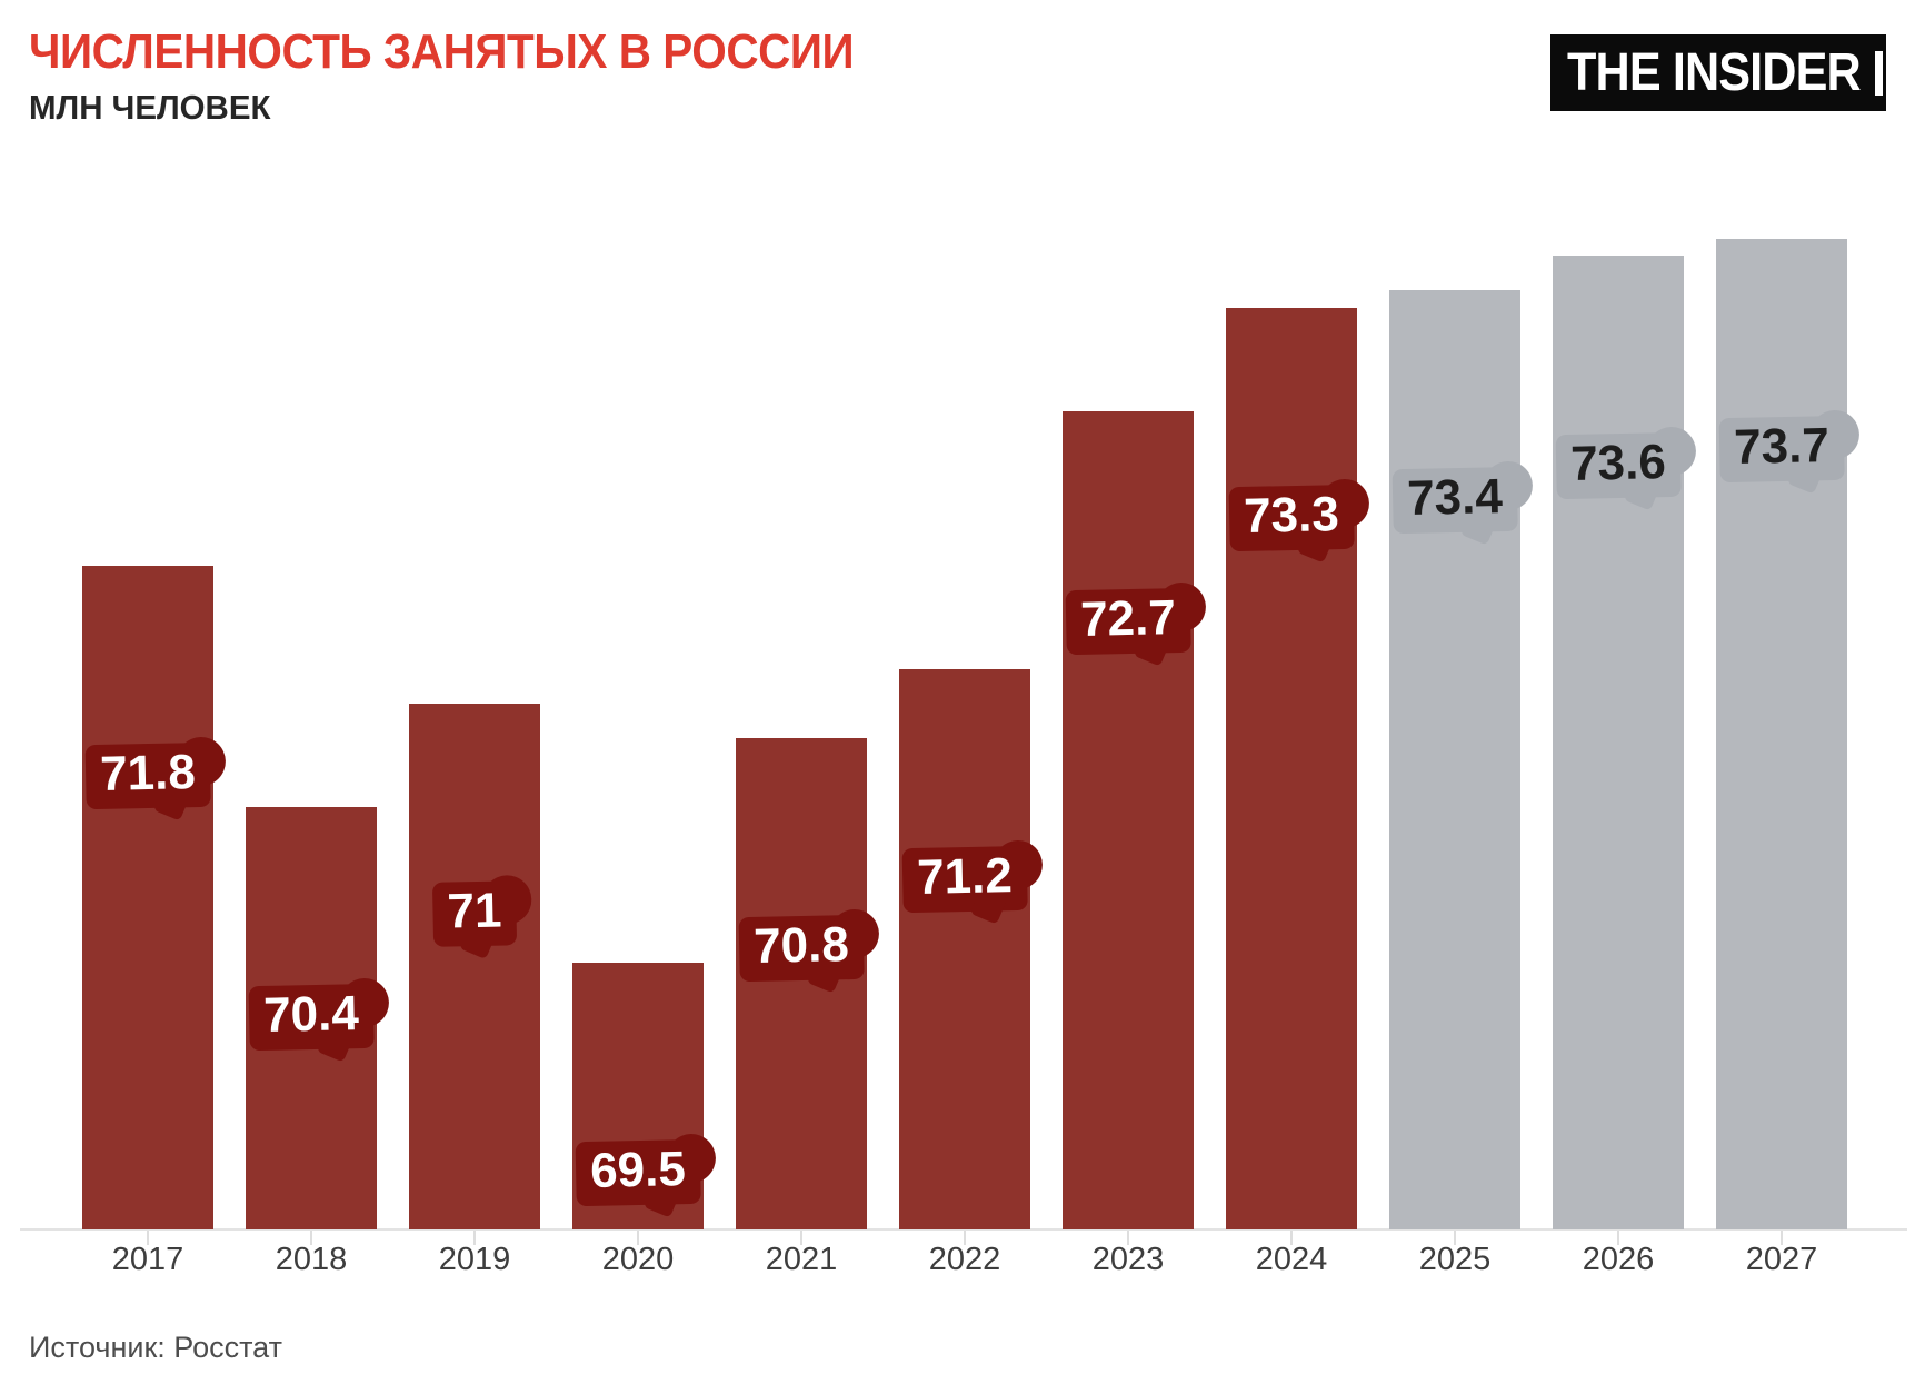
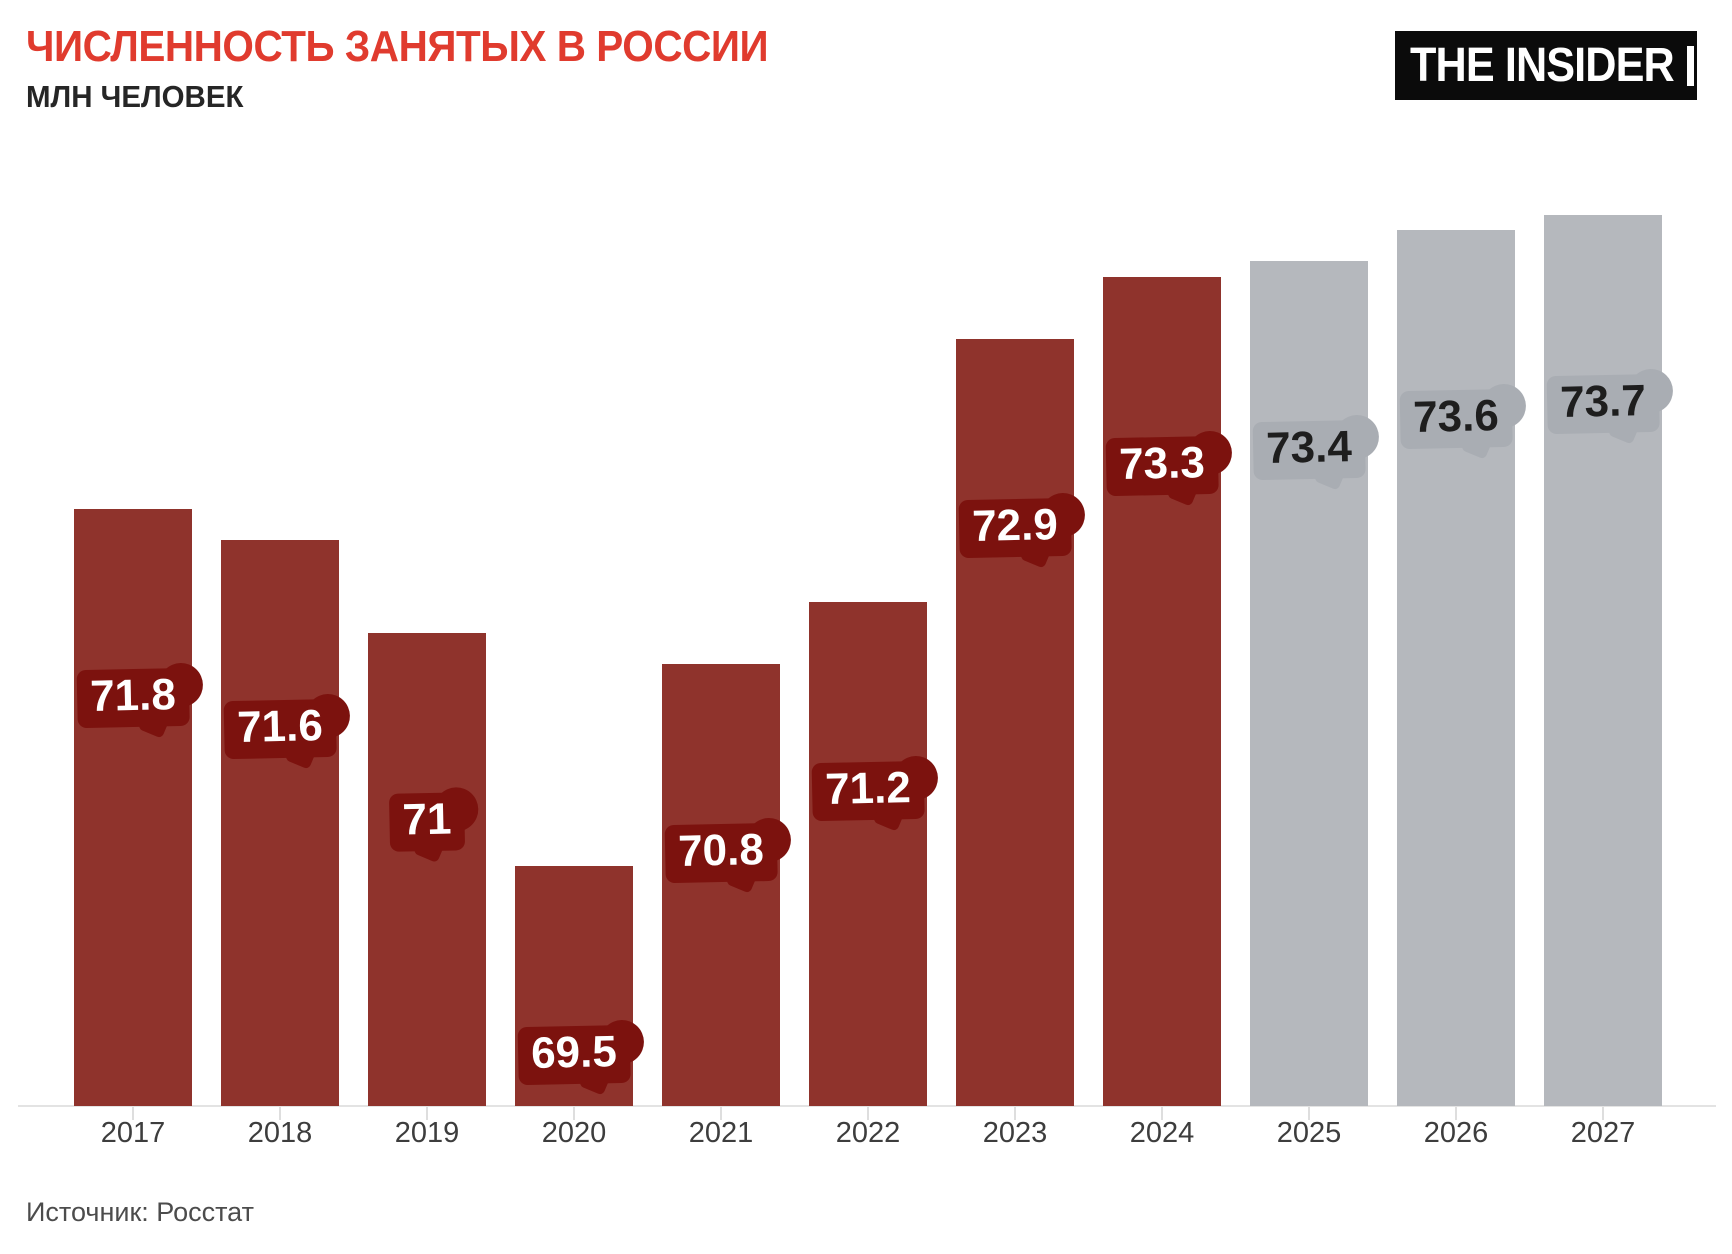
2018: 70.4 -> 71.6
2023: 72.7 -> 72.9
